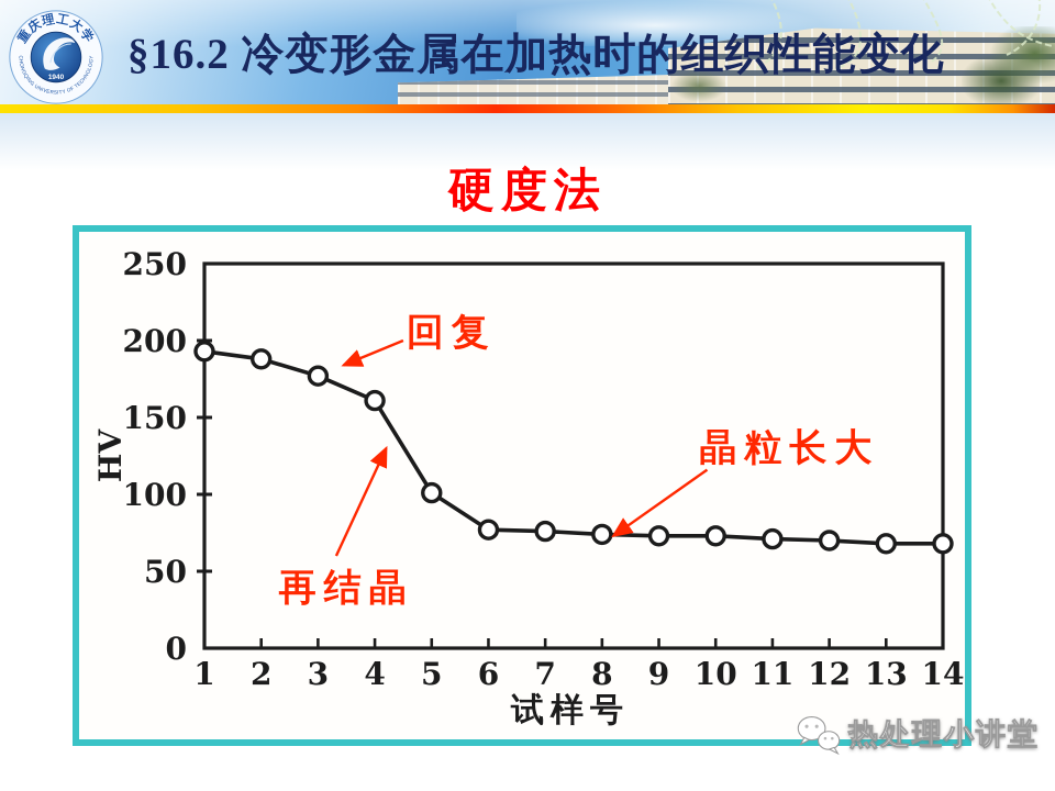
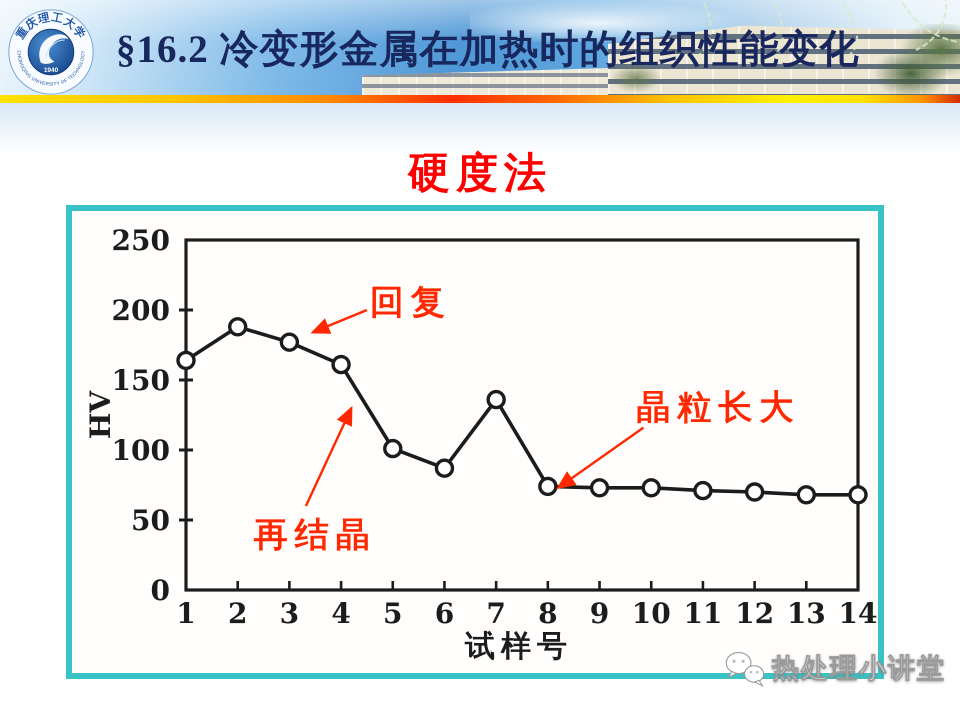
1: 193 -> 164
6: 77 -> 87
7: 76 -> 136
